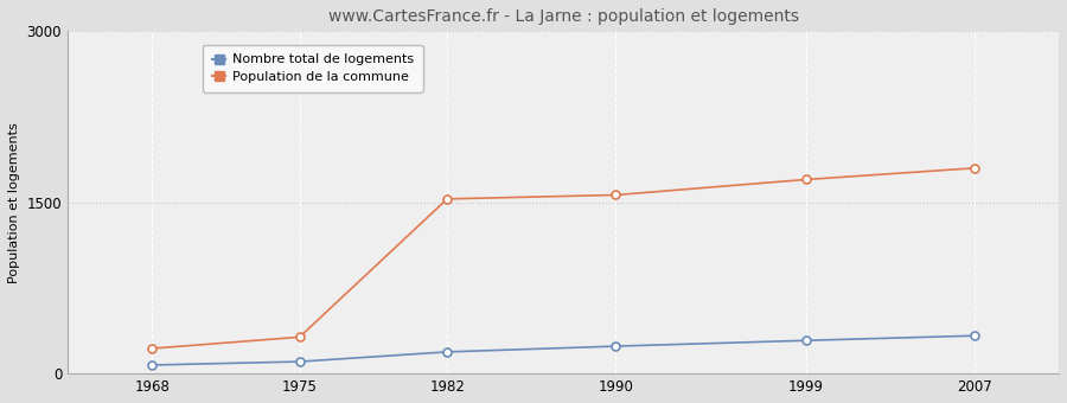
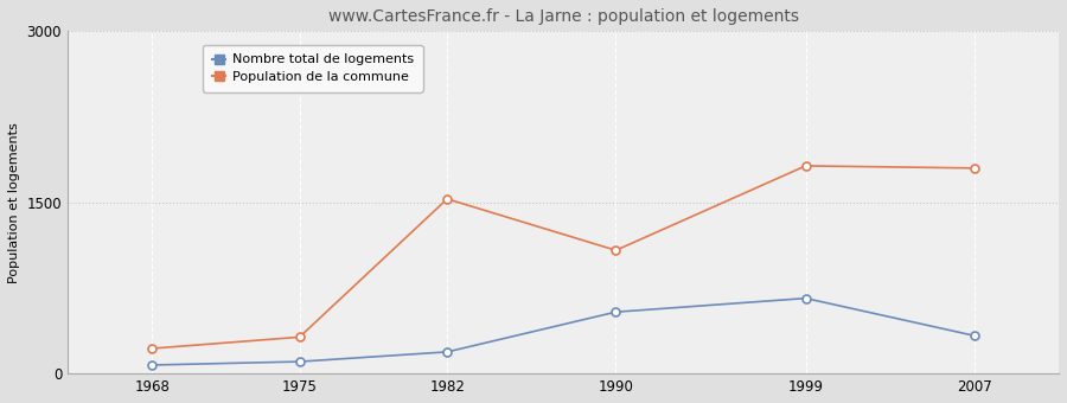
Nombre total de logements/1990: 240 -> 540
Population de la commune/1990: 1560 -> 1080
Nombre total de logements/1999: 290 -> 660
Population de la commune/1999: 1700 -> 1820
